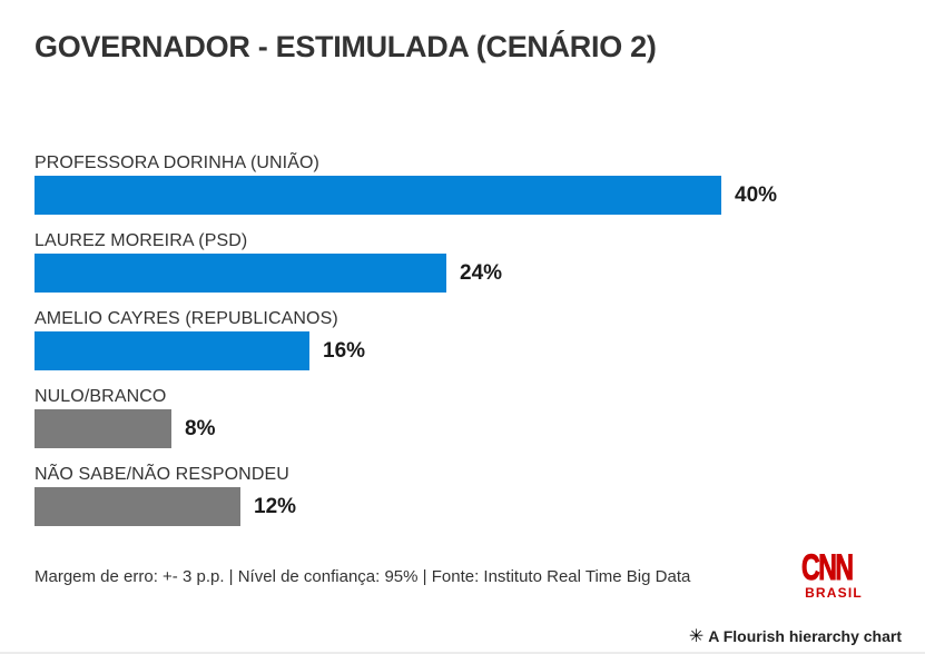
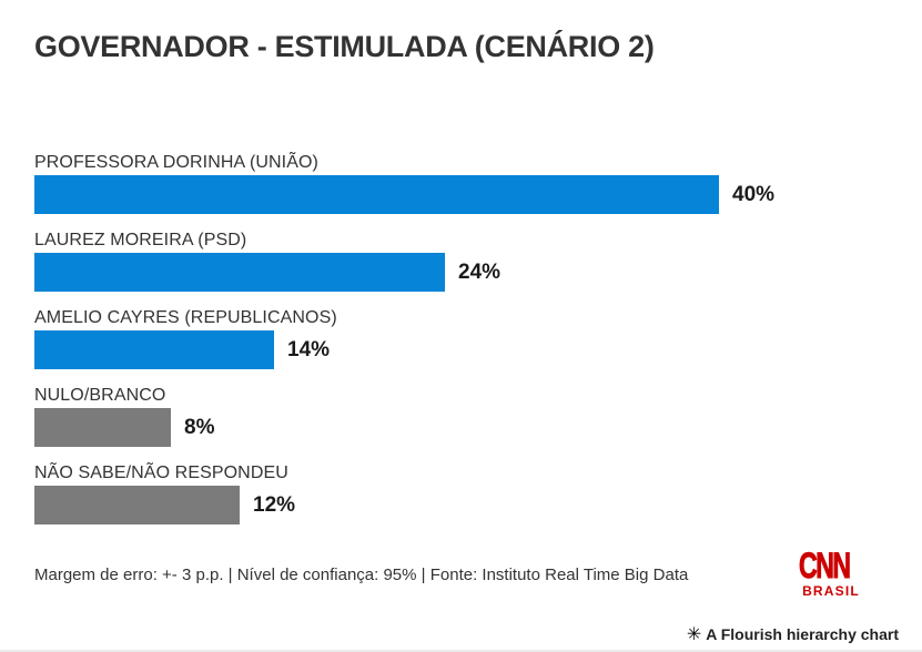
AMELIO CAYRES (REPUBLICANOS): 16% -> 14%
